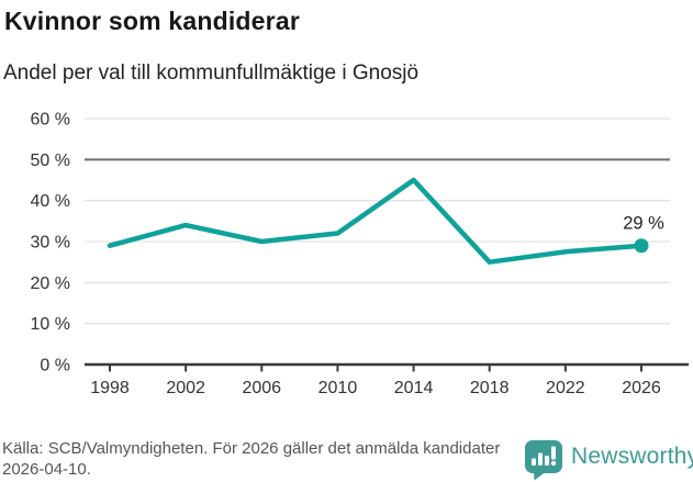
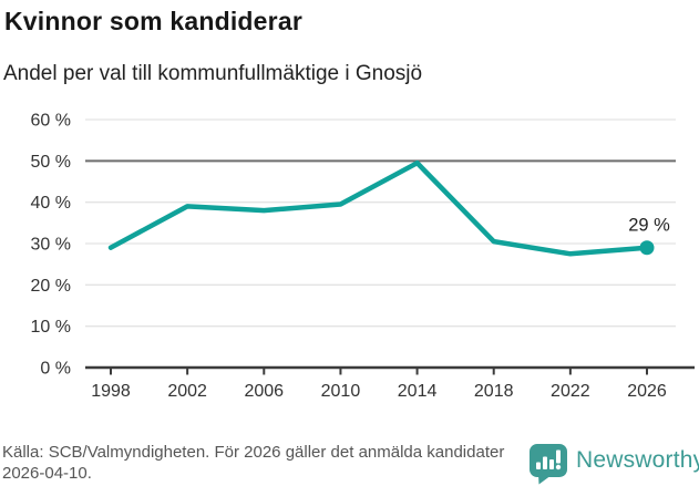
2002: 34% -> 39%
2006: 30% -> 38%
2010: 32% -> 40%
2014: 45% -> 50%
2018: 25% -> 30%
